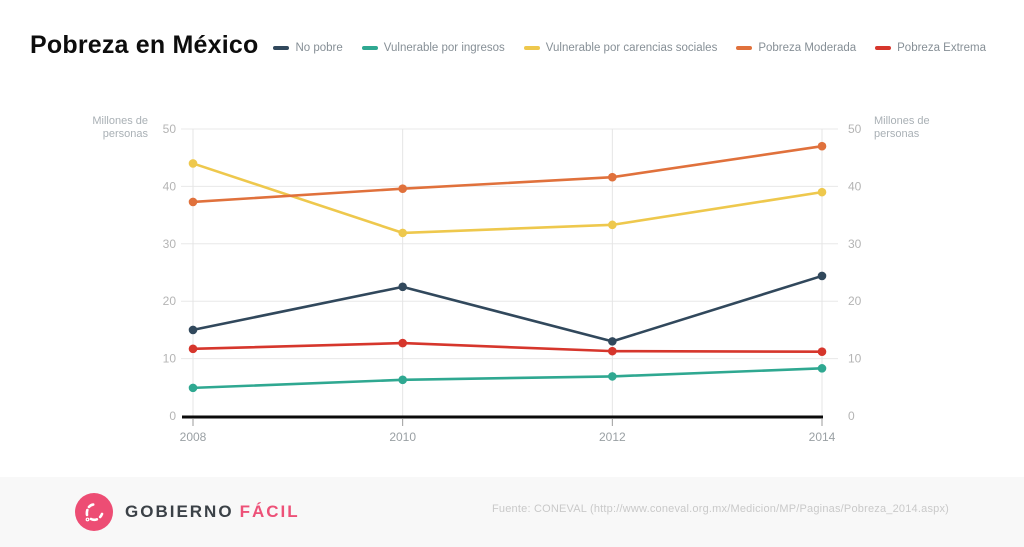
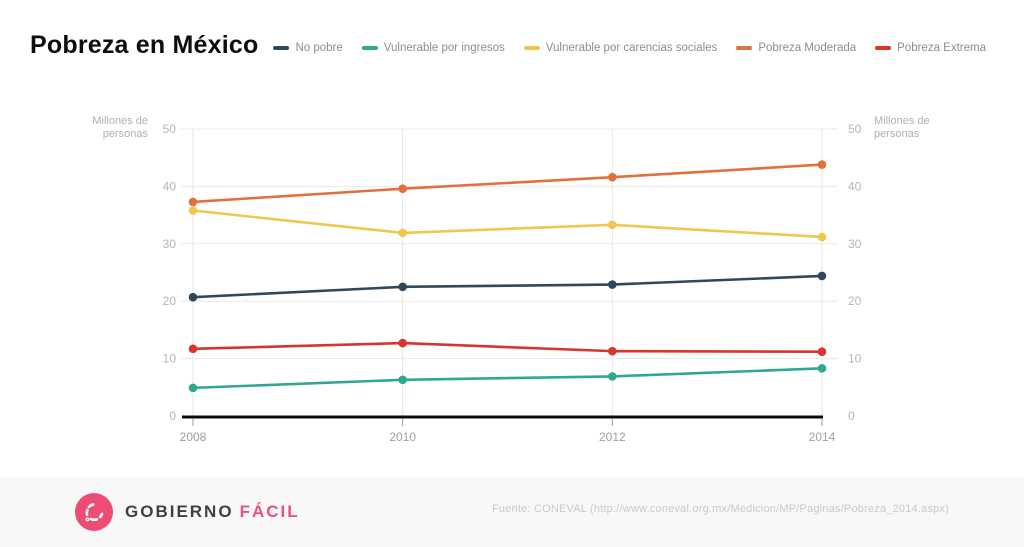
No pobre/2008: 15 -> 21
Vulnerable por carencias sociales/2008: 44 -> 36
No pobre/2012: 13 -> 23
Vulnerable por carencias sociales/2014: 39 -> 31
Pobreza Moderada/2014: 47 -> 44
